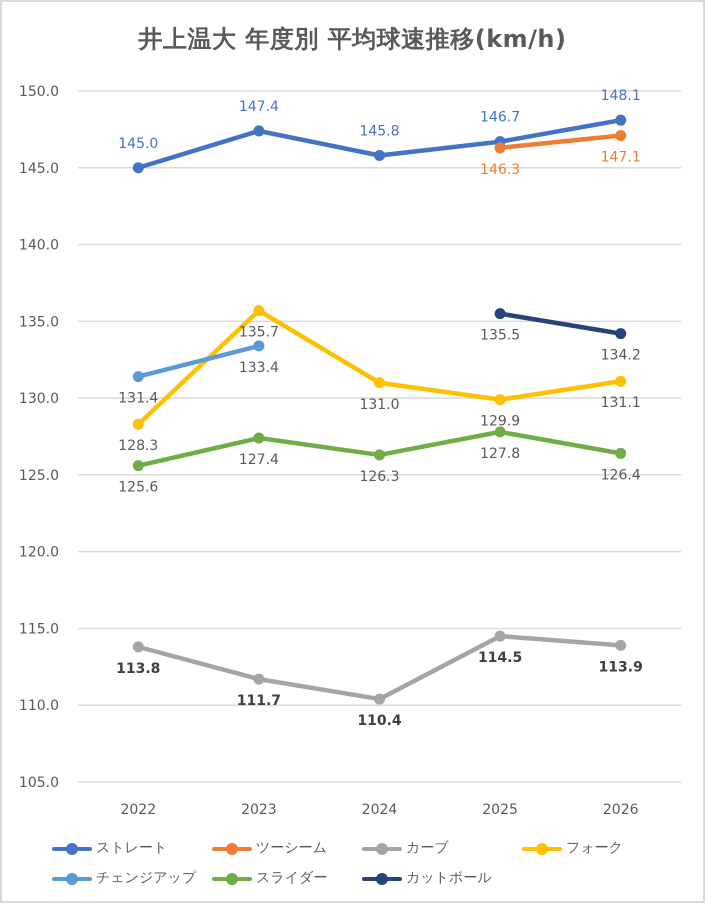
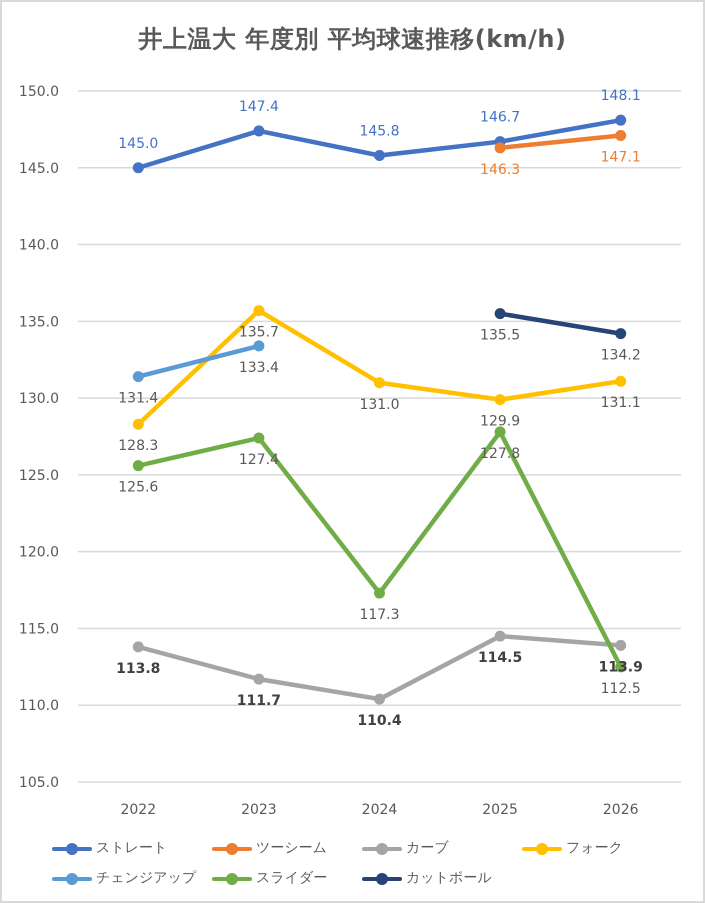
スライダー/2024: 126.3 -> 117.3
スライダー/2026: 126.4 -> 112.5
